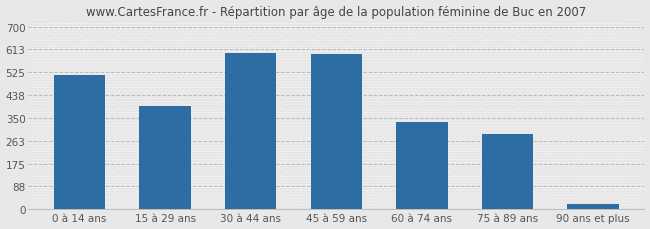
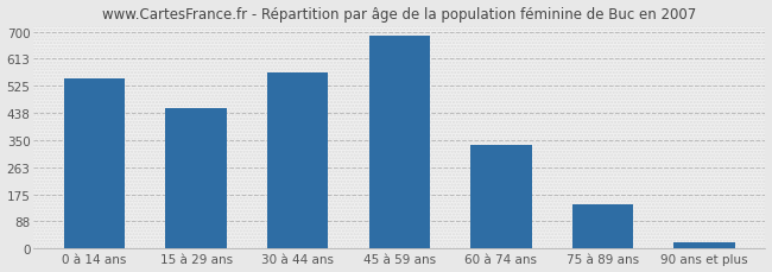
0 à 14 ans: 515 -> 549
15 à 29 ans: 395 -> 452
30 à 44 ans: 600 -> 570
45 à 59 ans: 595 -> 688
75 à 89 ans: 290 -> 143
